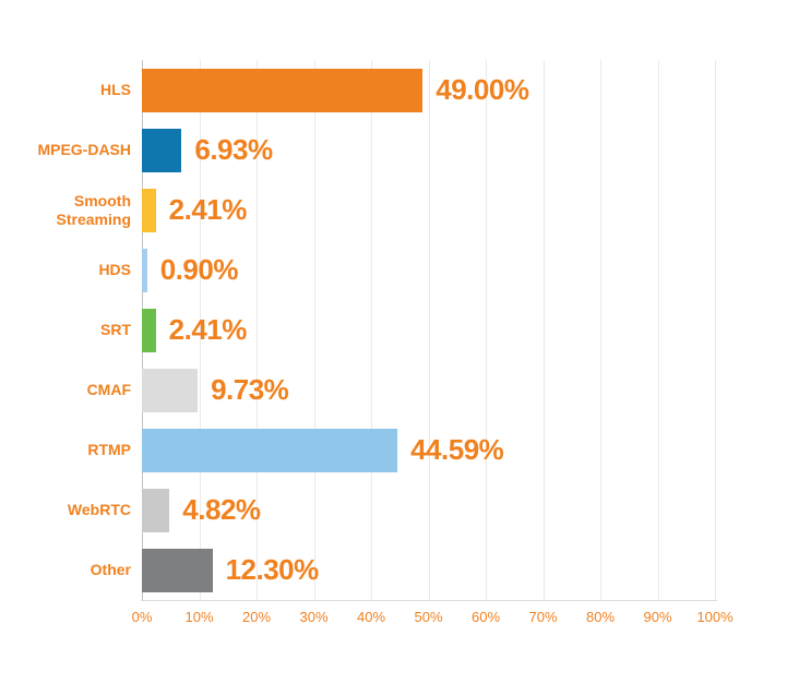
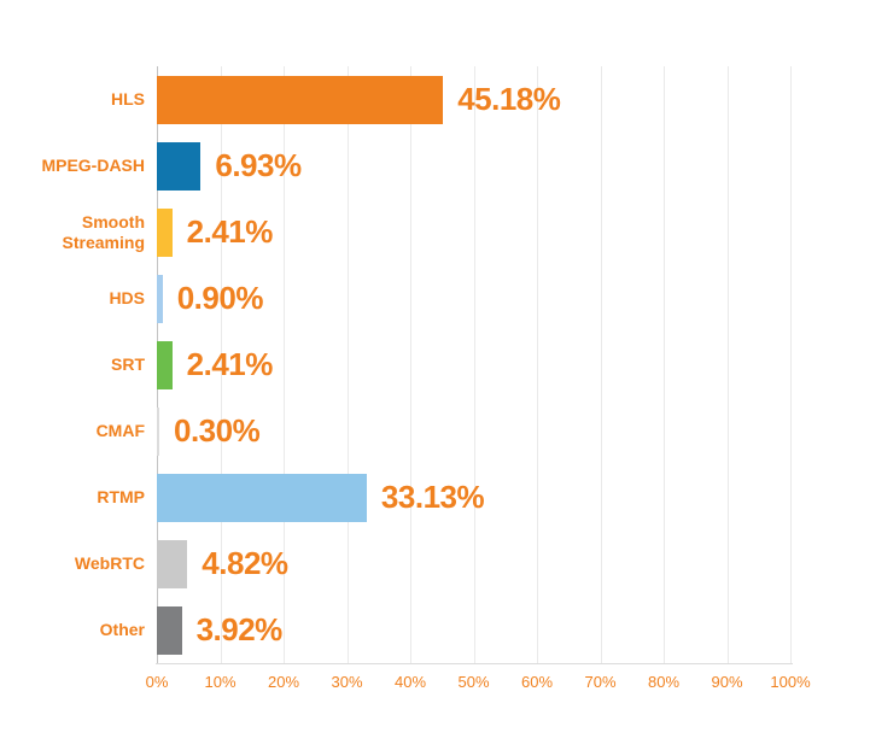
HLS: 49.00% -> 45.18%
CMAF: 9.73% -> 0.30%
RTMP: 44.59% -> 33.13%
Other: 12.30% -> 3.92%
